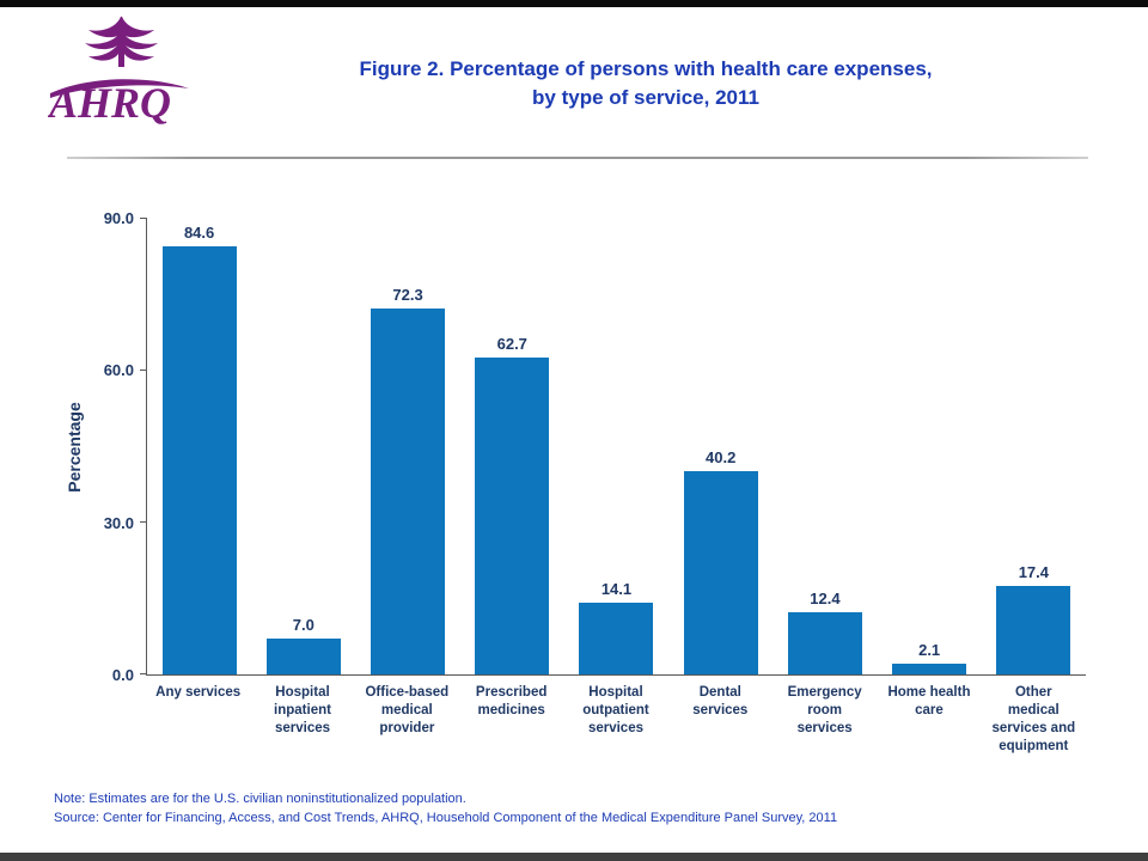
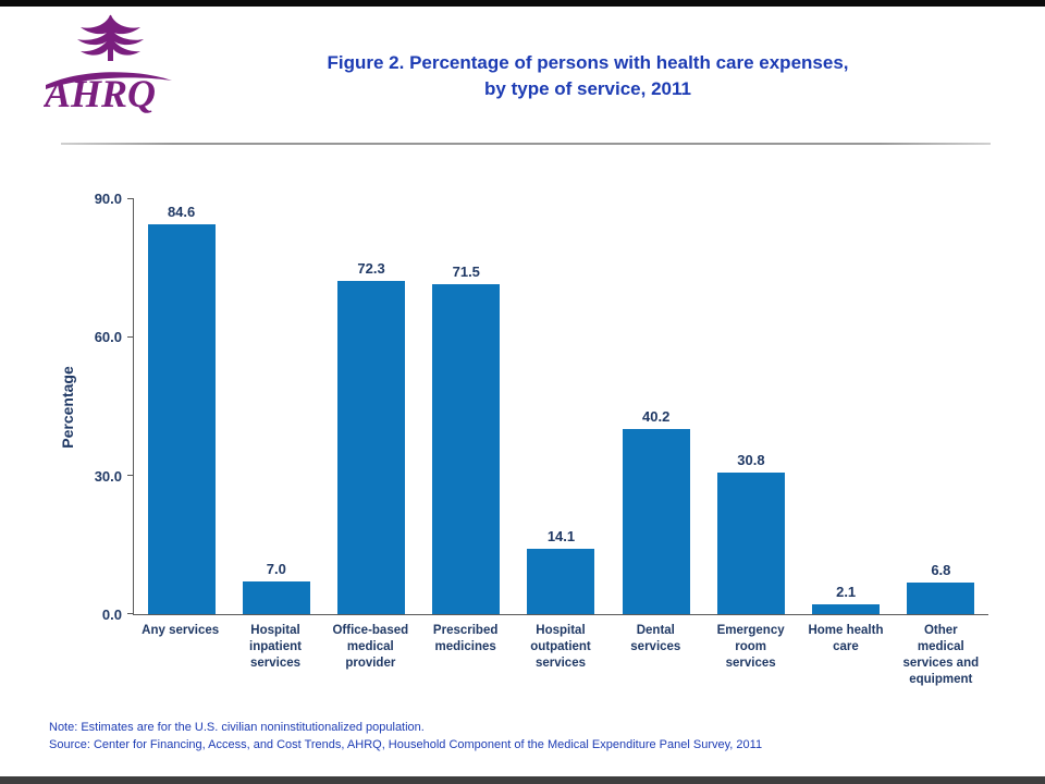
Prescribed medicines: 62.7 -> 71.5
Emergency room services: 12.4 -> 30.8
Other medical services and equipment: 17.4 -> 6.8
